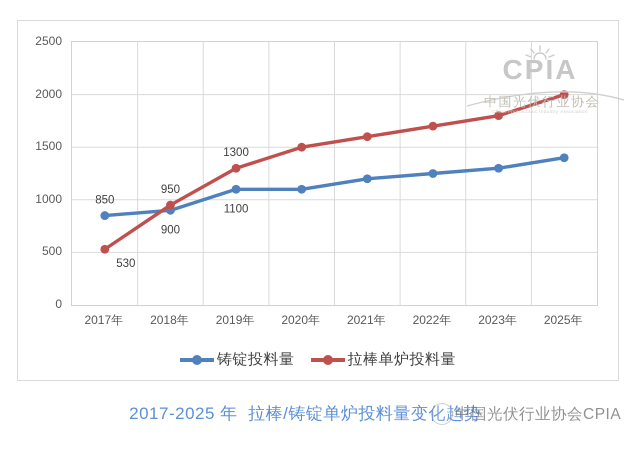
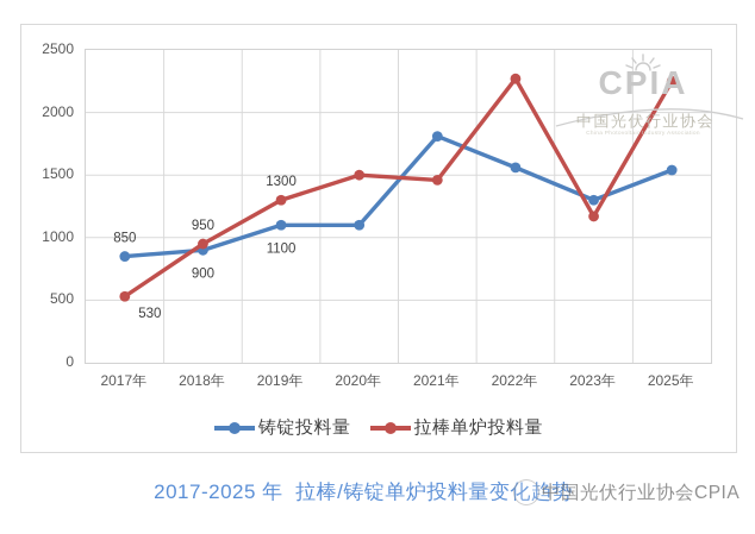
铸锭投料量/2021年: 1200 -> 1810
拉棒单炉投料量/2021年: 1600 -> 1460
铸锭投料量/2022年: 1250 -> 1560
拉棒单炉投料量/2022年: 1700 -> 2270
拉棒单炉投料量/2023年: 1800 -> 1170
铸锭投料量/2025年: 1400 -> 1540
拉棒单炉投料量/2025年: 2000 -> 2250
